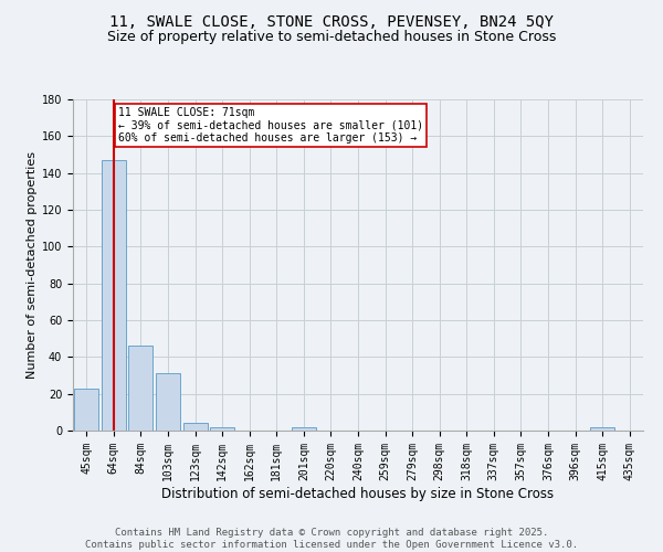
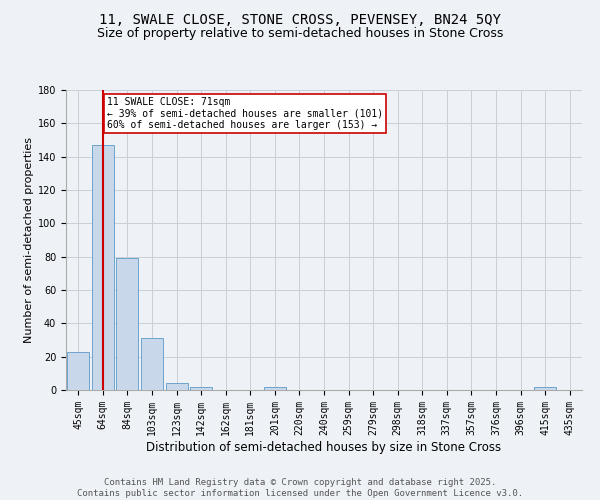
84sqm: 46 -> 79
